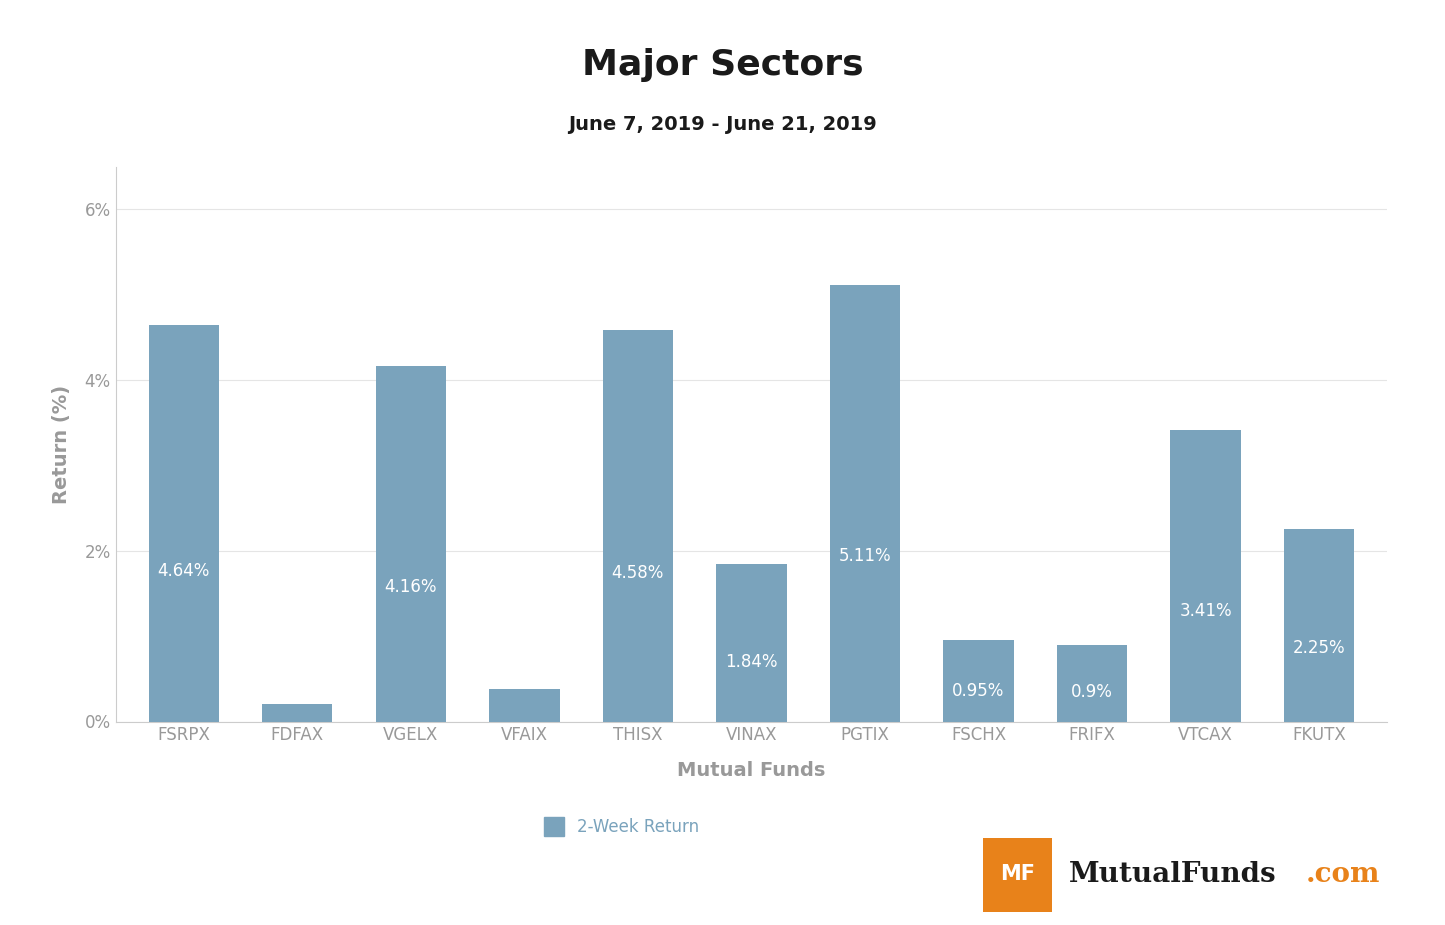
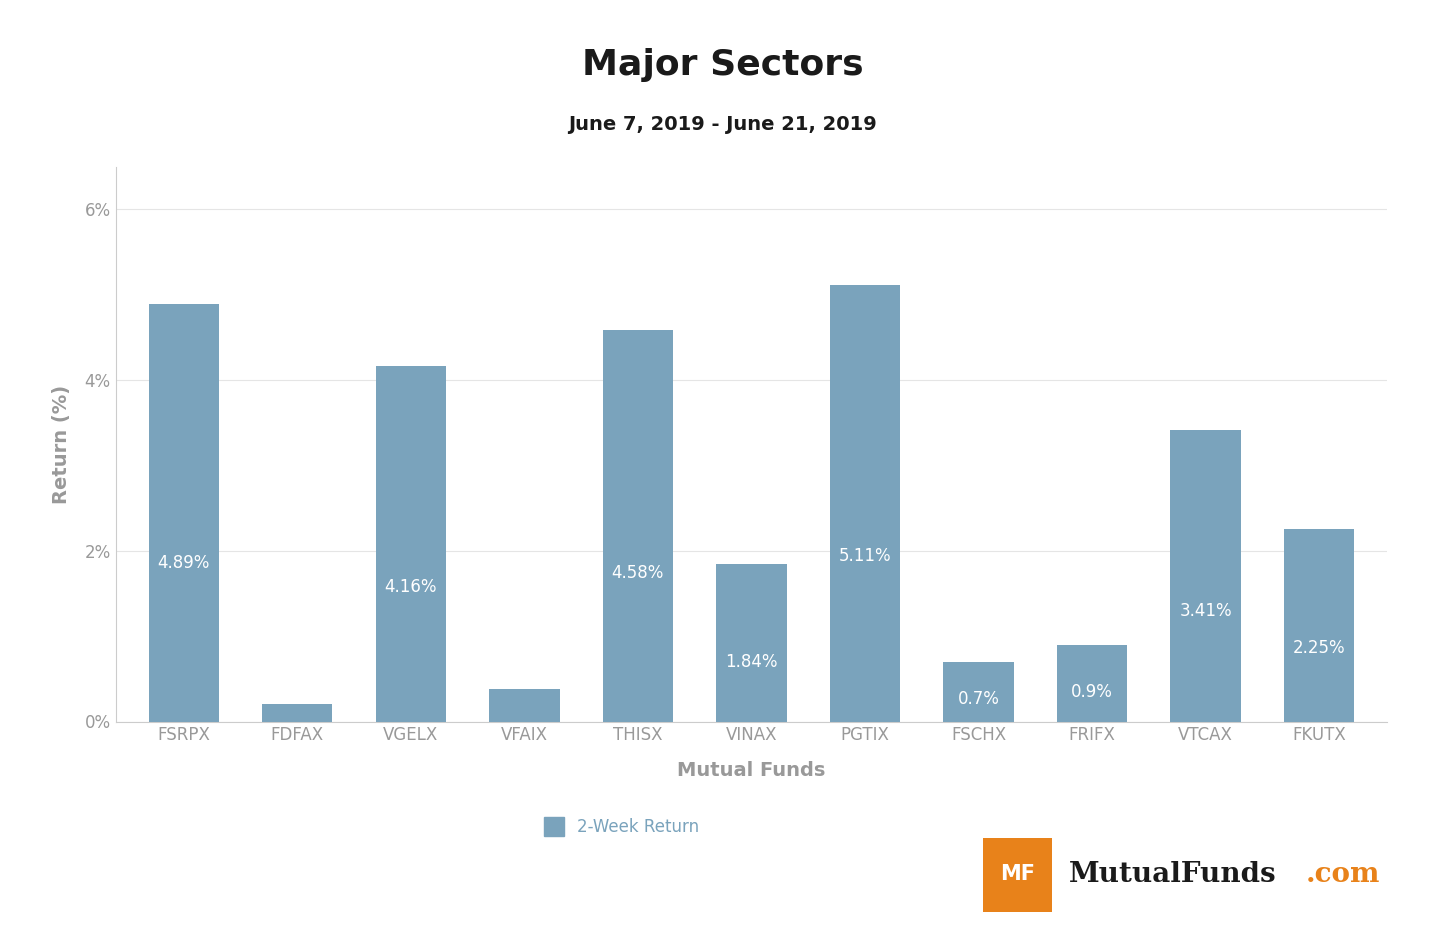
FSRPX: 4.64% -> 4.89%
FSCHX: 0.95% -> 0.7%
